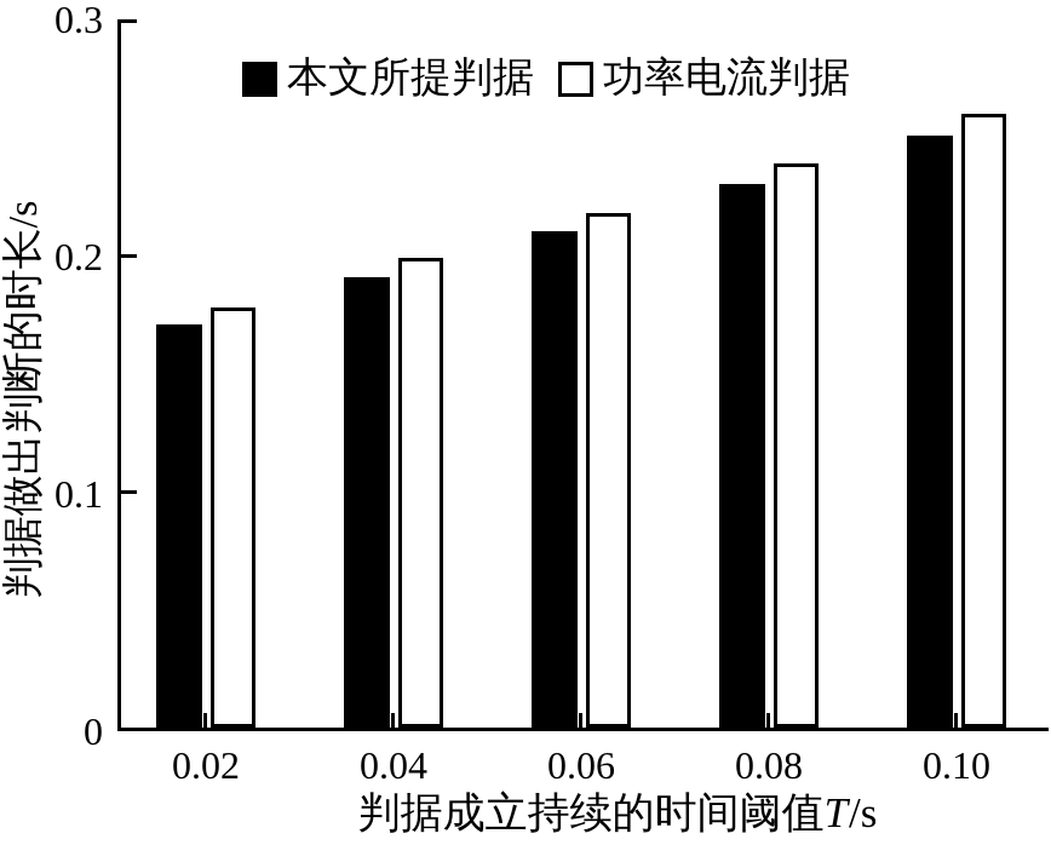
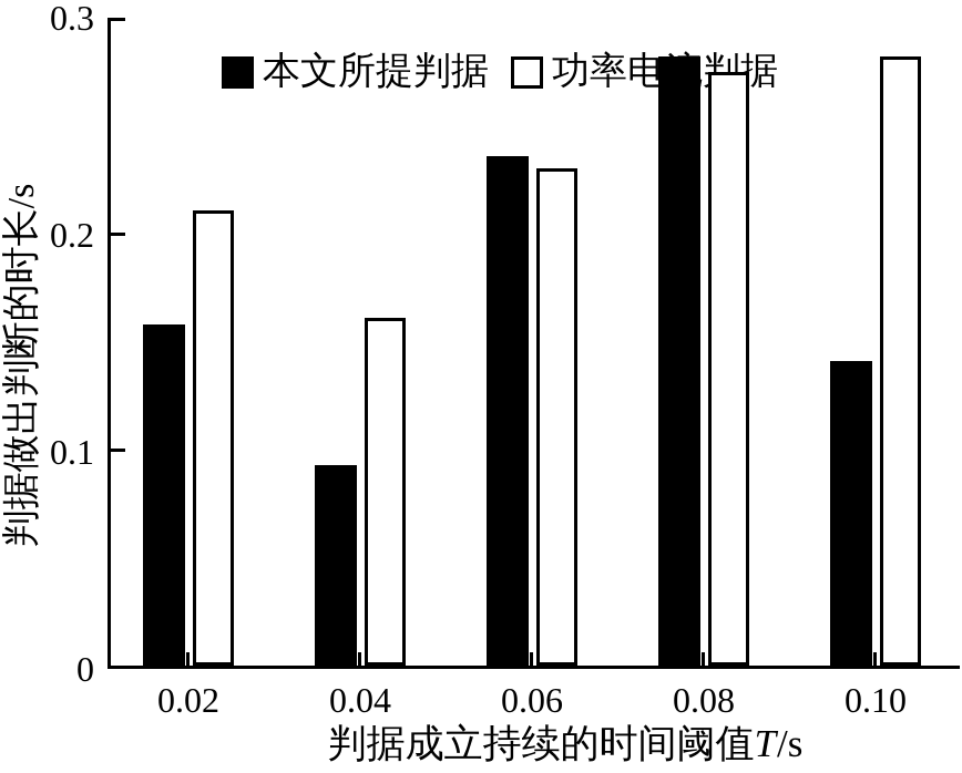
本文所提判据/0.02: 0.171 -> 0.158
功率电流判据/0.02: 0.178 -> 0.211
本文所提判据/0.04: 0.191 -> 0.093
功率电流判据/0.04: 0.199 -> 0.161
本文所提判据/0.06: 0.210 -> 0.236
功率电流判据/0.06: 0.218 -> 0.230
本文所提判据/0.08: 0.230 -> 0.282
功率电流判据/0.08: 0.239 -> 0.275
本文所提判据/0.10: 0.251 -> 0.141
功率电流判据/0.10: 0.260 -> 0.282
